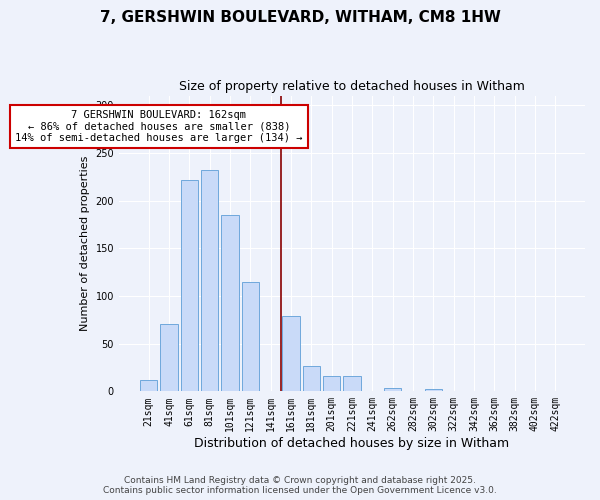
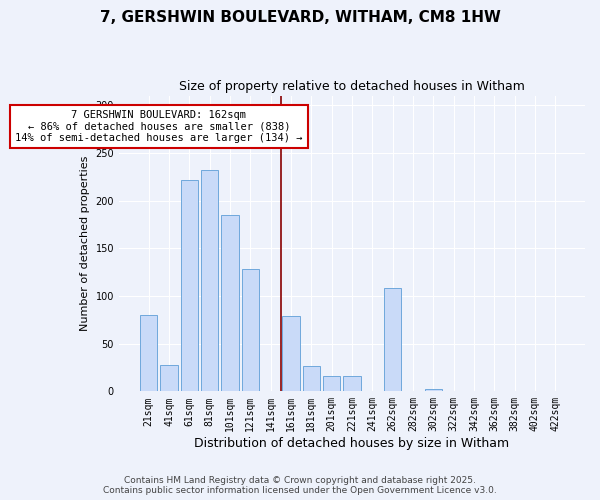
21sqm: 12 -> 80
41sqm: 71 -> 28
121sqm: 115 -> 128
262sqm: 4 -> 108
